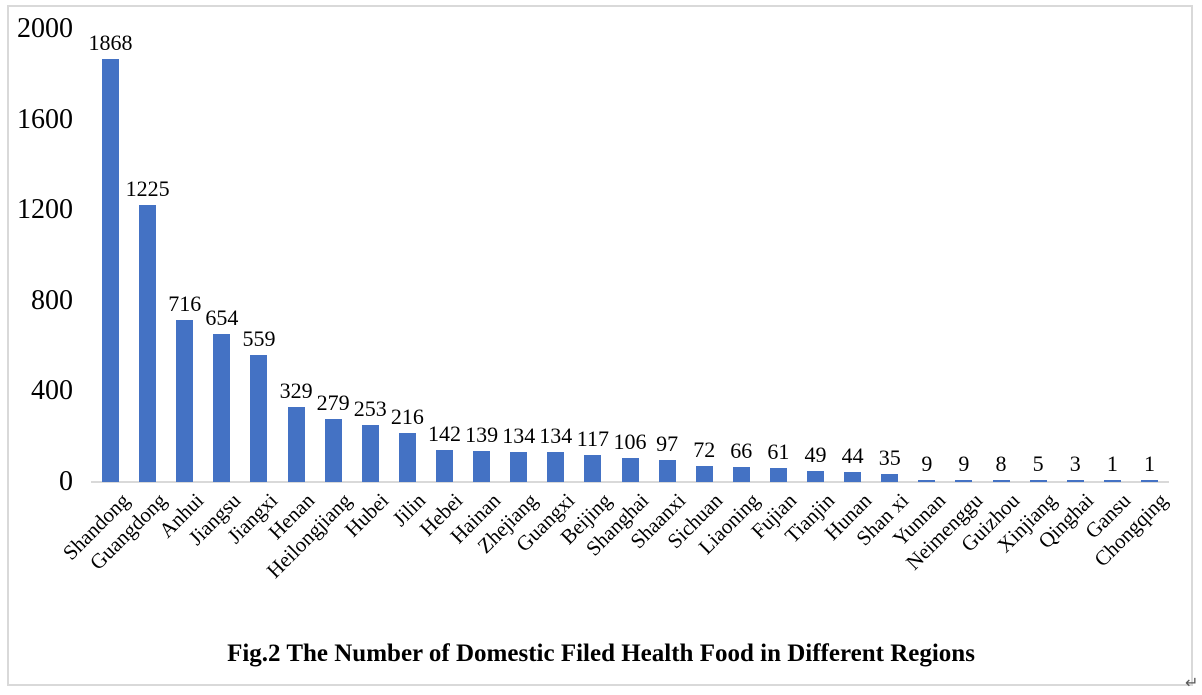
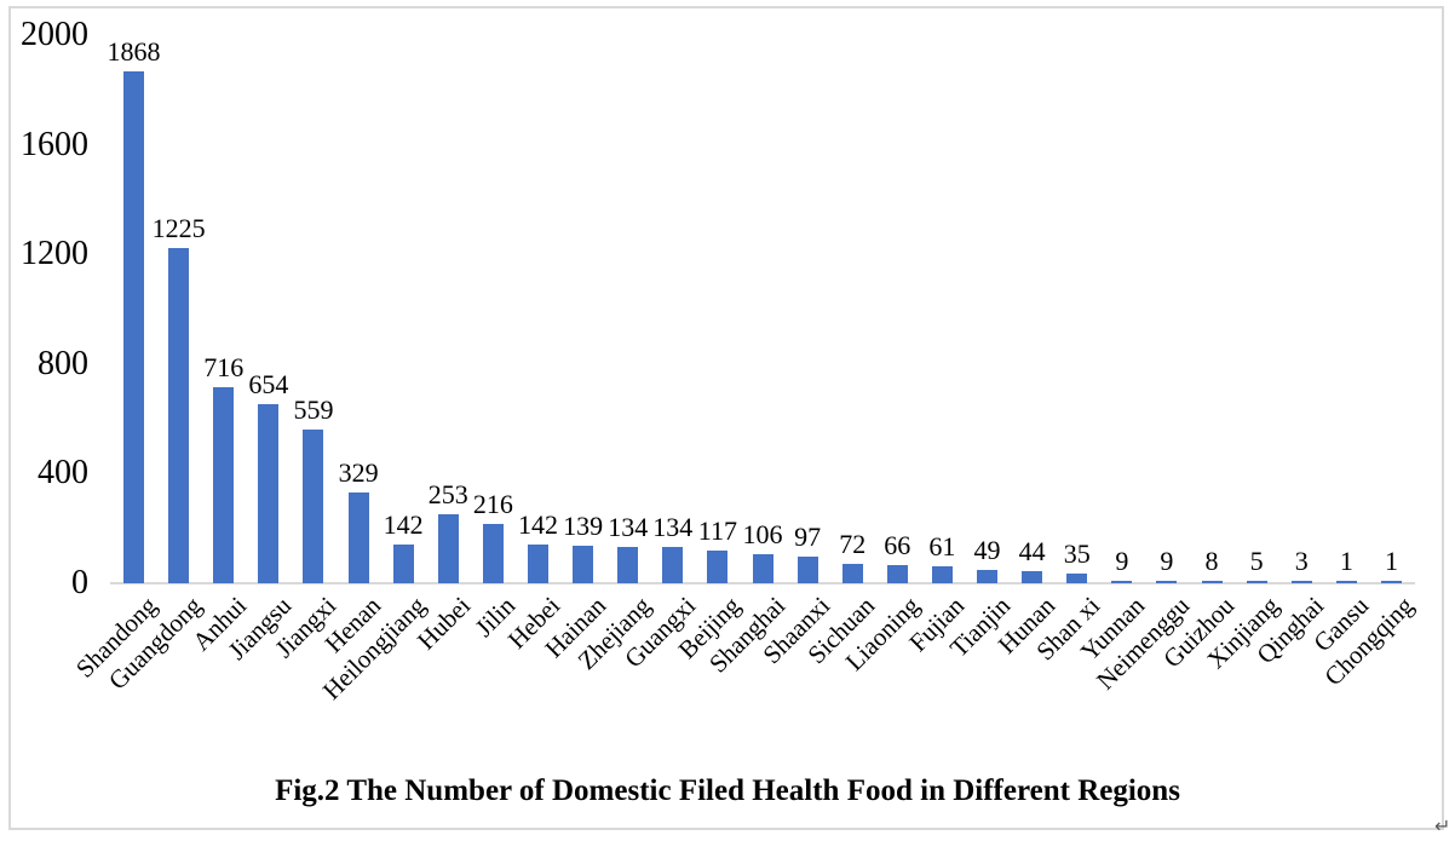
Heilongjiang: 279 -> 142
